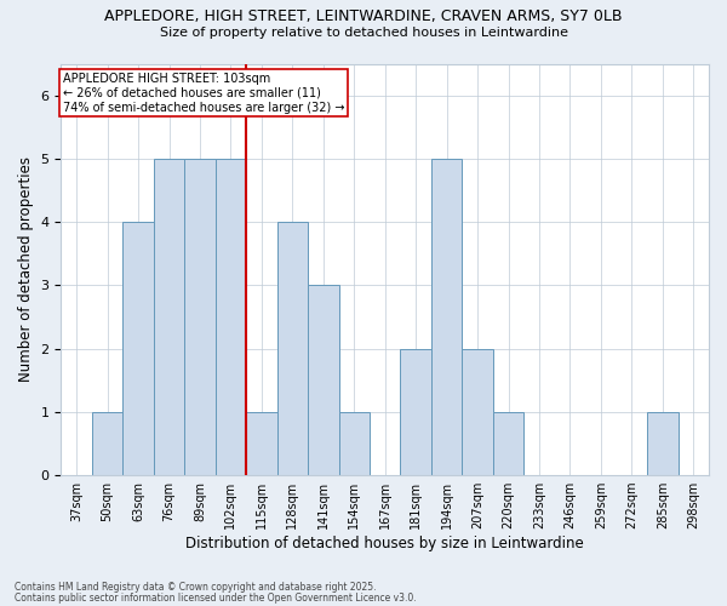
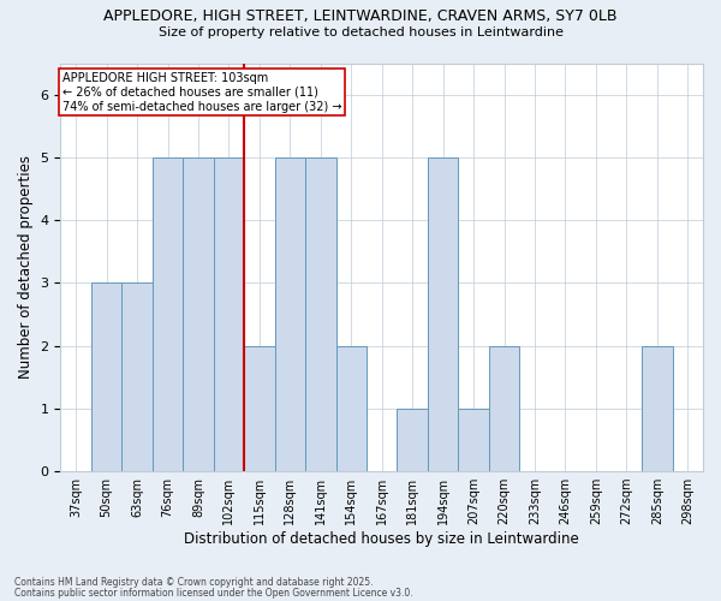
50sqm: 1 -> 3
63sqm: 4 -> 3
115sqm: 1 -> 2
128sqm: 4 -> 5
141sqm: 3 -> 5
154sqm: 1 -> 2
181sqm: 2 -> 1
207sqm: 2 -> 1
220sqm: 1 -> 2
285sqm: 1 -> 2
